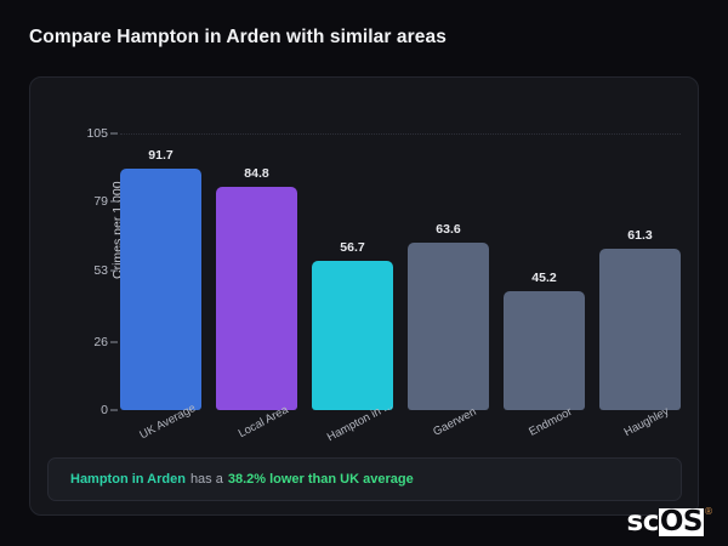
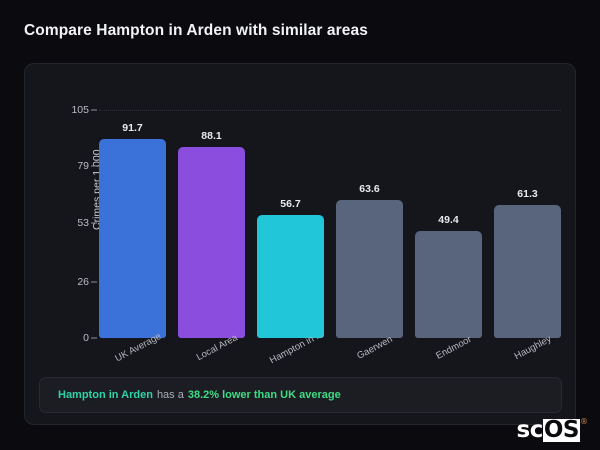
Local Area: 84.8 -> 88.1
Endmoor: 45.2 -> 49.4
